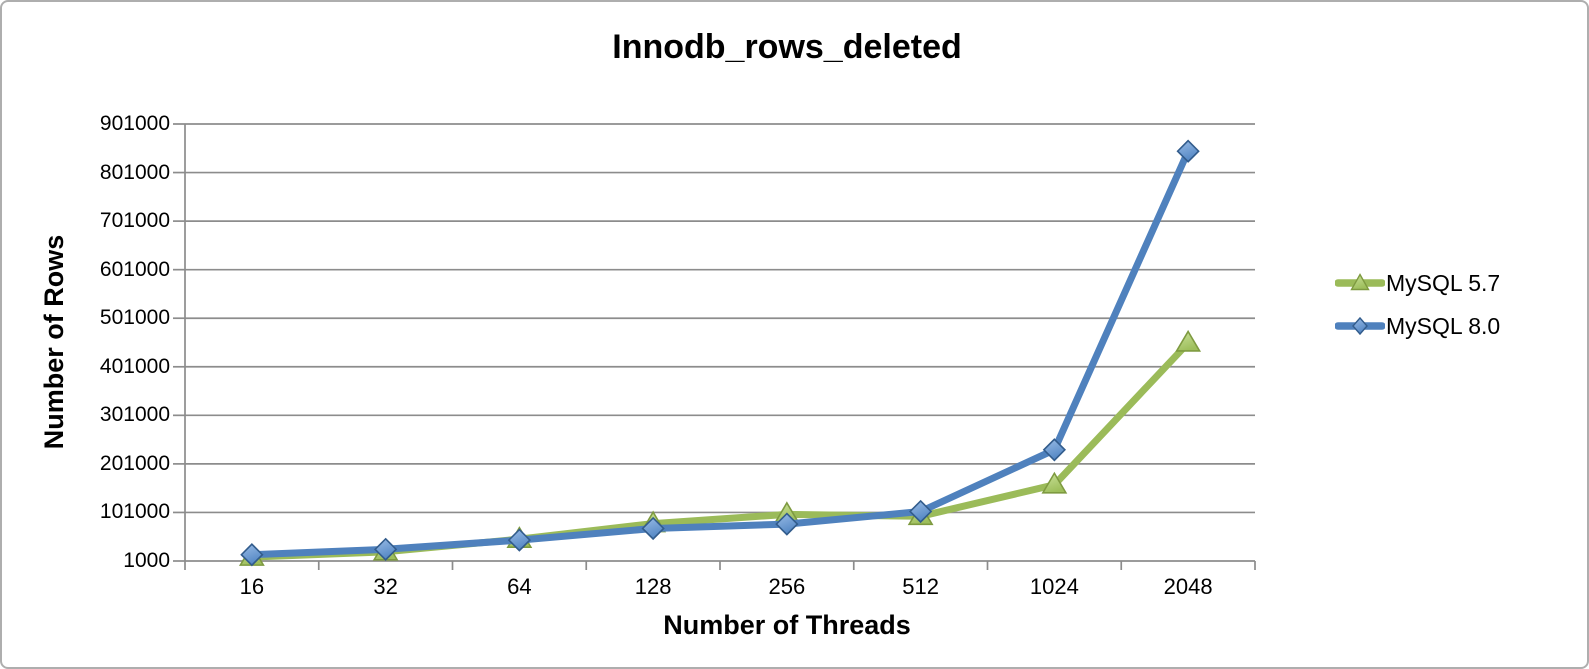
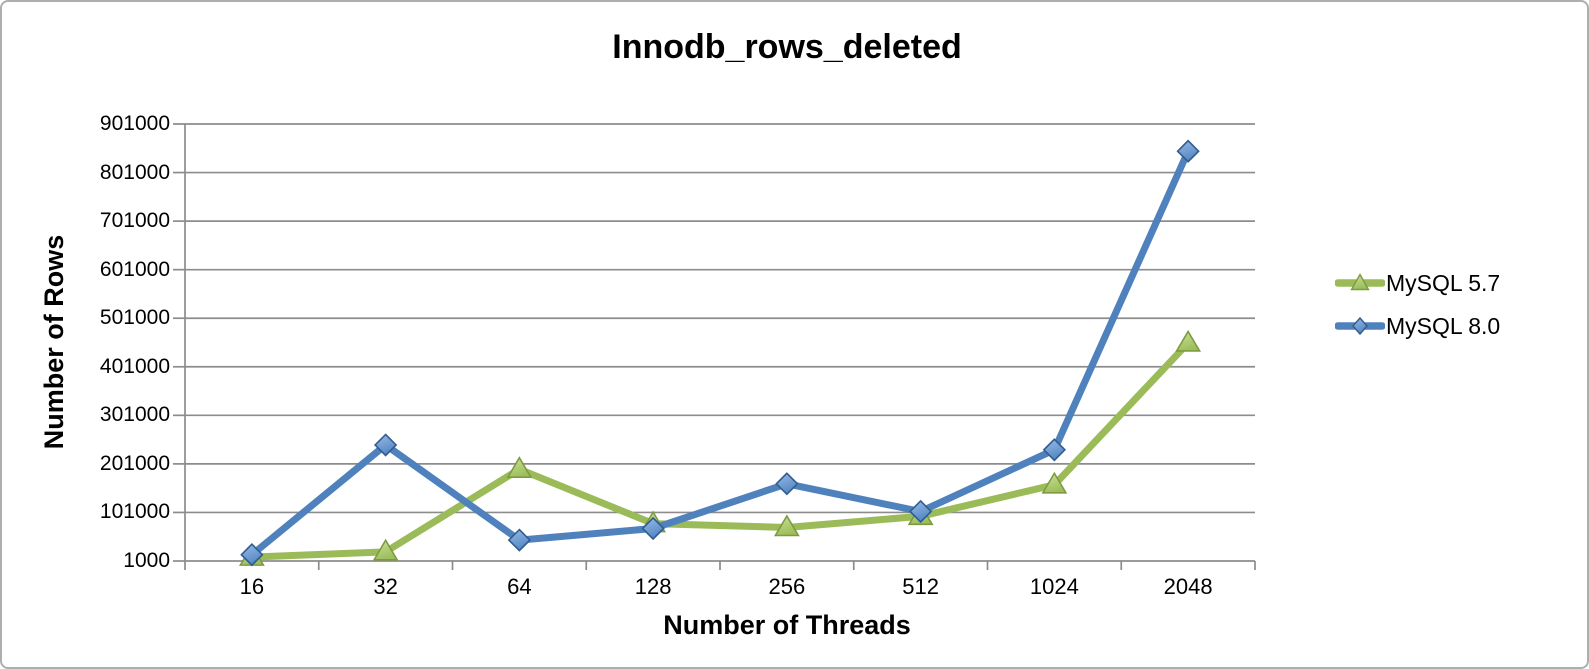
MySQL 8.0/32: 20000 -> 240000
MySQL 5.7/64: 50000 -> 190000
MySQL 5.7/256: 100000 -> 70000
MySQL 8.0/256: 80000 -> 160000
